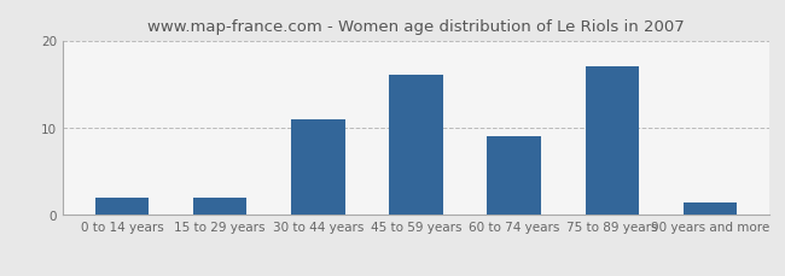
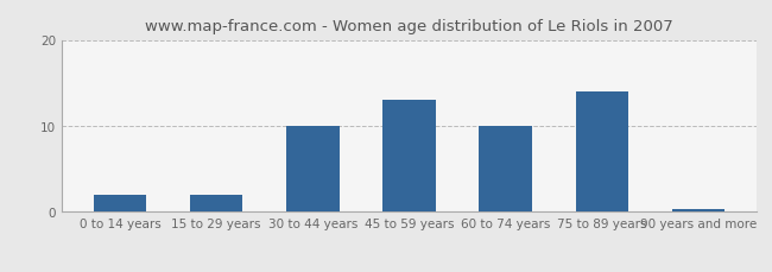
30 to 44 years: 11.0 -> 10.0
45 to 59 years: 16.0 -> 13.0
60 to 74 years: 9.0 -> 10.0
75 to 89 years: 17.0 -> 14.0
90 years and more: 1.4 -> 0.3
